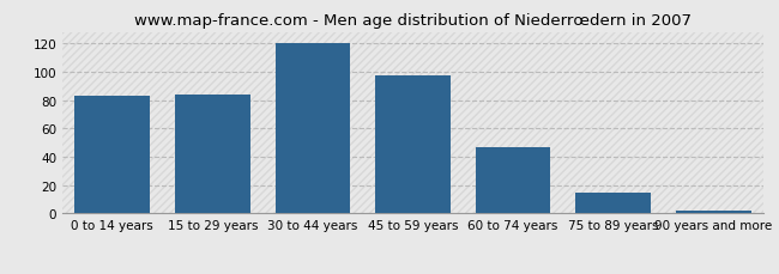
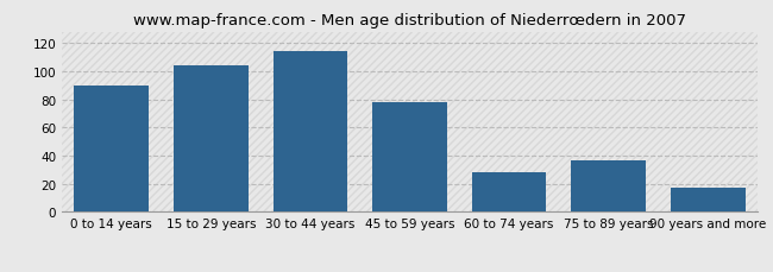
0 to 14 years: 83 -> 90
15 to 29 years: 84 -> 104
30 to 44 years: 120 -> 114
45 to 59 years: 97 -> 78
60 to 74 years: 47 -> 28
75 to 89 years: 15 -> 37
90 years and more: 2 -> 17
